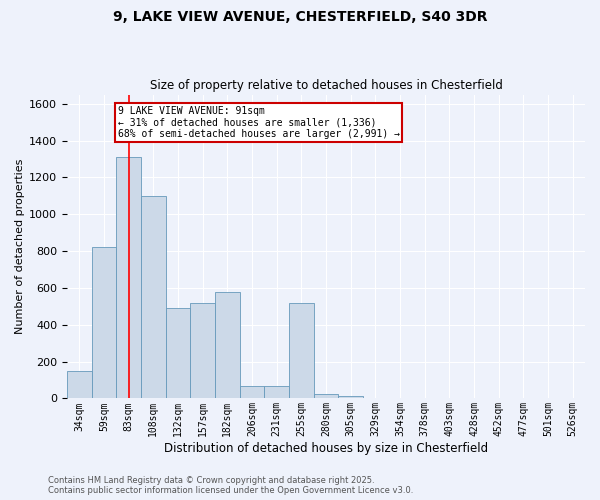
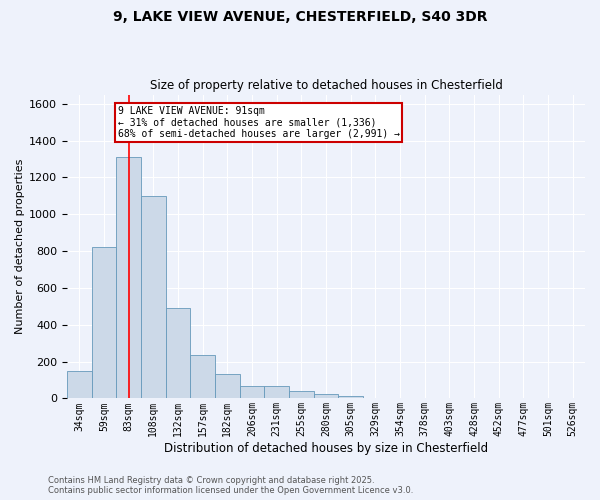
157sqm: 520 -> 240
182sqm: 580 -> 130
255sqm: 520 -> 40
